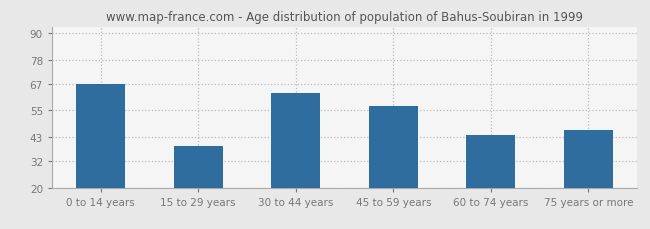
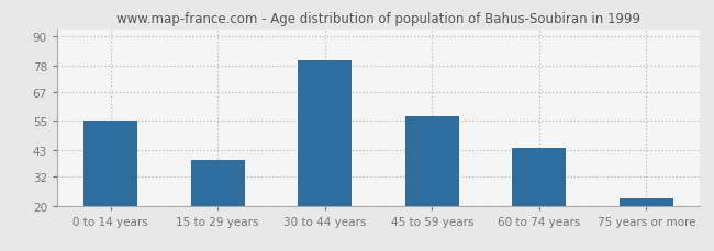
0 to 14 years: 67 -> 55
30 to 44 years: 63 -> 80
75 years or more: 46 -> 23
